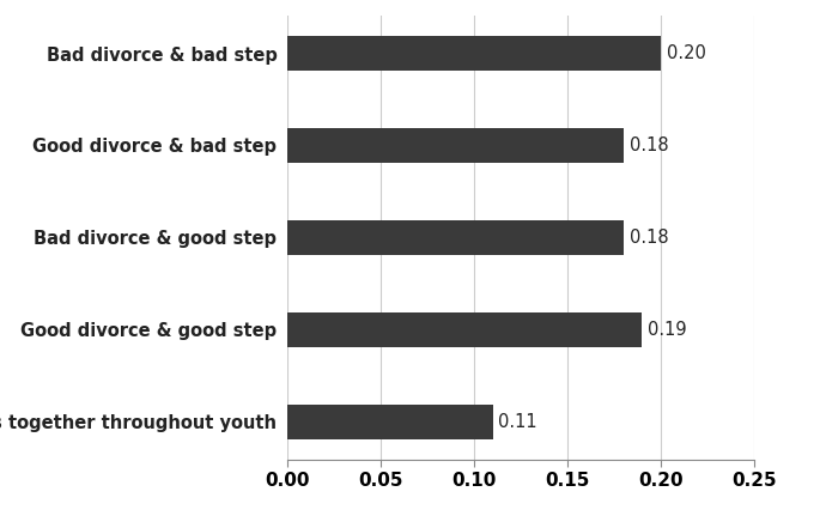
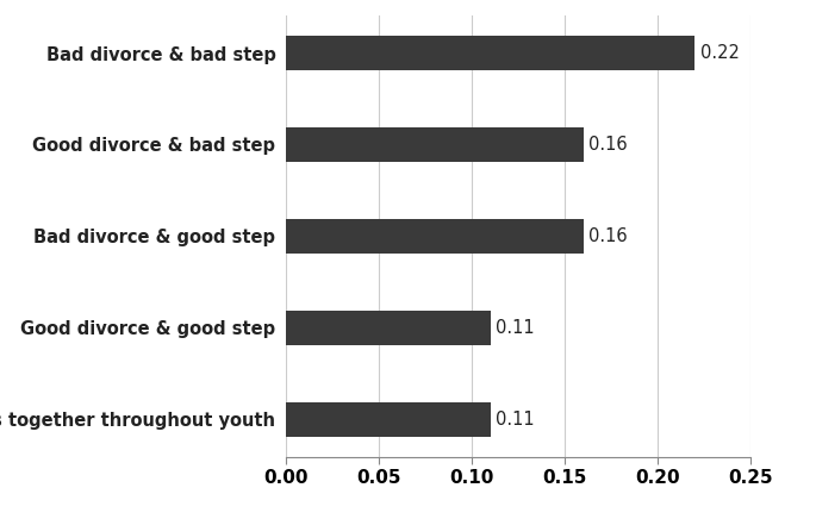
Bad divorce & bad step: 0.20 -> 0.22
Good divorce & bad step: 0.18 -> 0.16
Bad divorce & good step: 0.18 -> 0.16
Good divorce & good step: 0.19 -> 0.11
